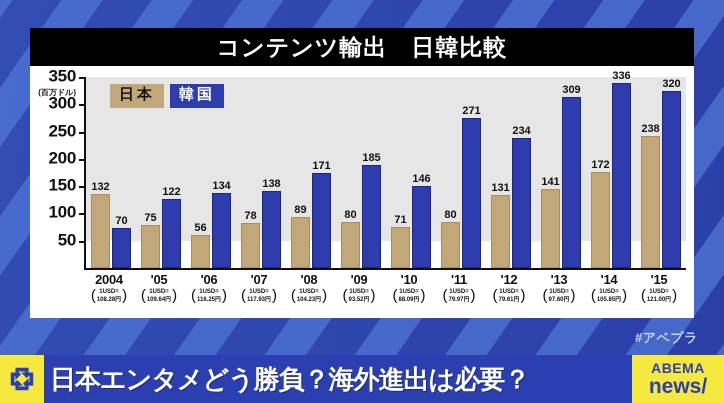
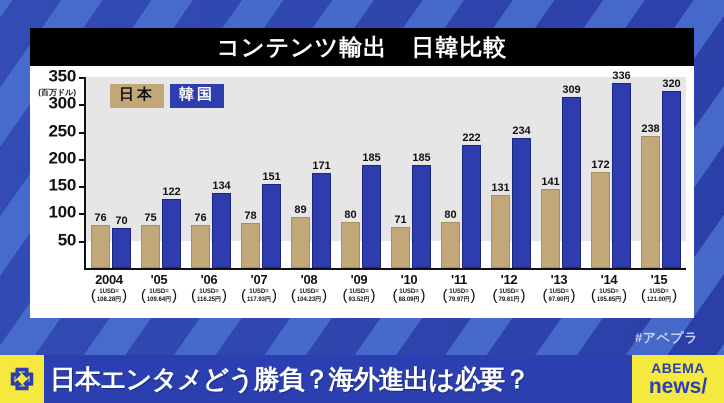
日本/2004: 132 -> 76
日本/'06: 56 -> 76
韓国/'07: 138 -> 151
韓国/'10: 146 -> 185
韓国/'11: 271 -> 222
